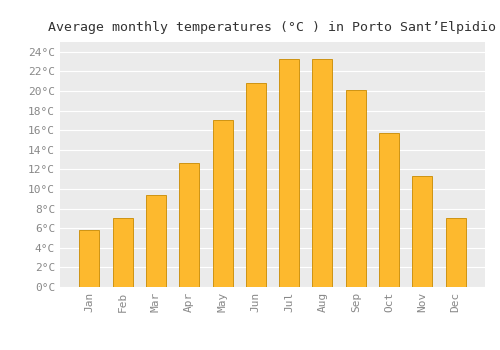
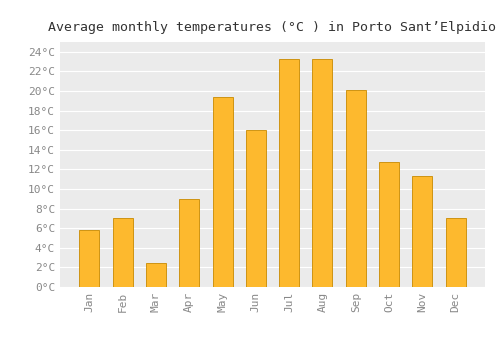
Mar: 9.4°C -> 2.4°C
Apr: 12.7°C -> 9.0°C
May: 17.0°C -> 19.4°C
Jun: 20.8°C -> 16.0°C
Oct: 15.7°C -> 12.8°C
